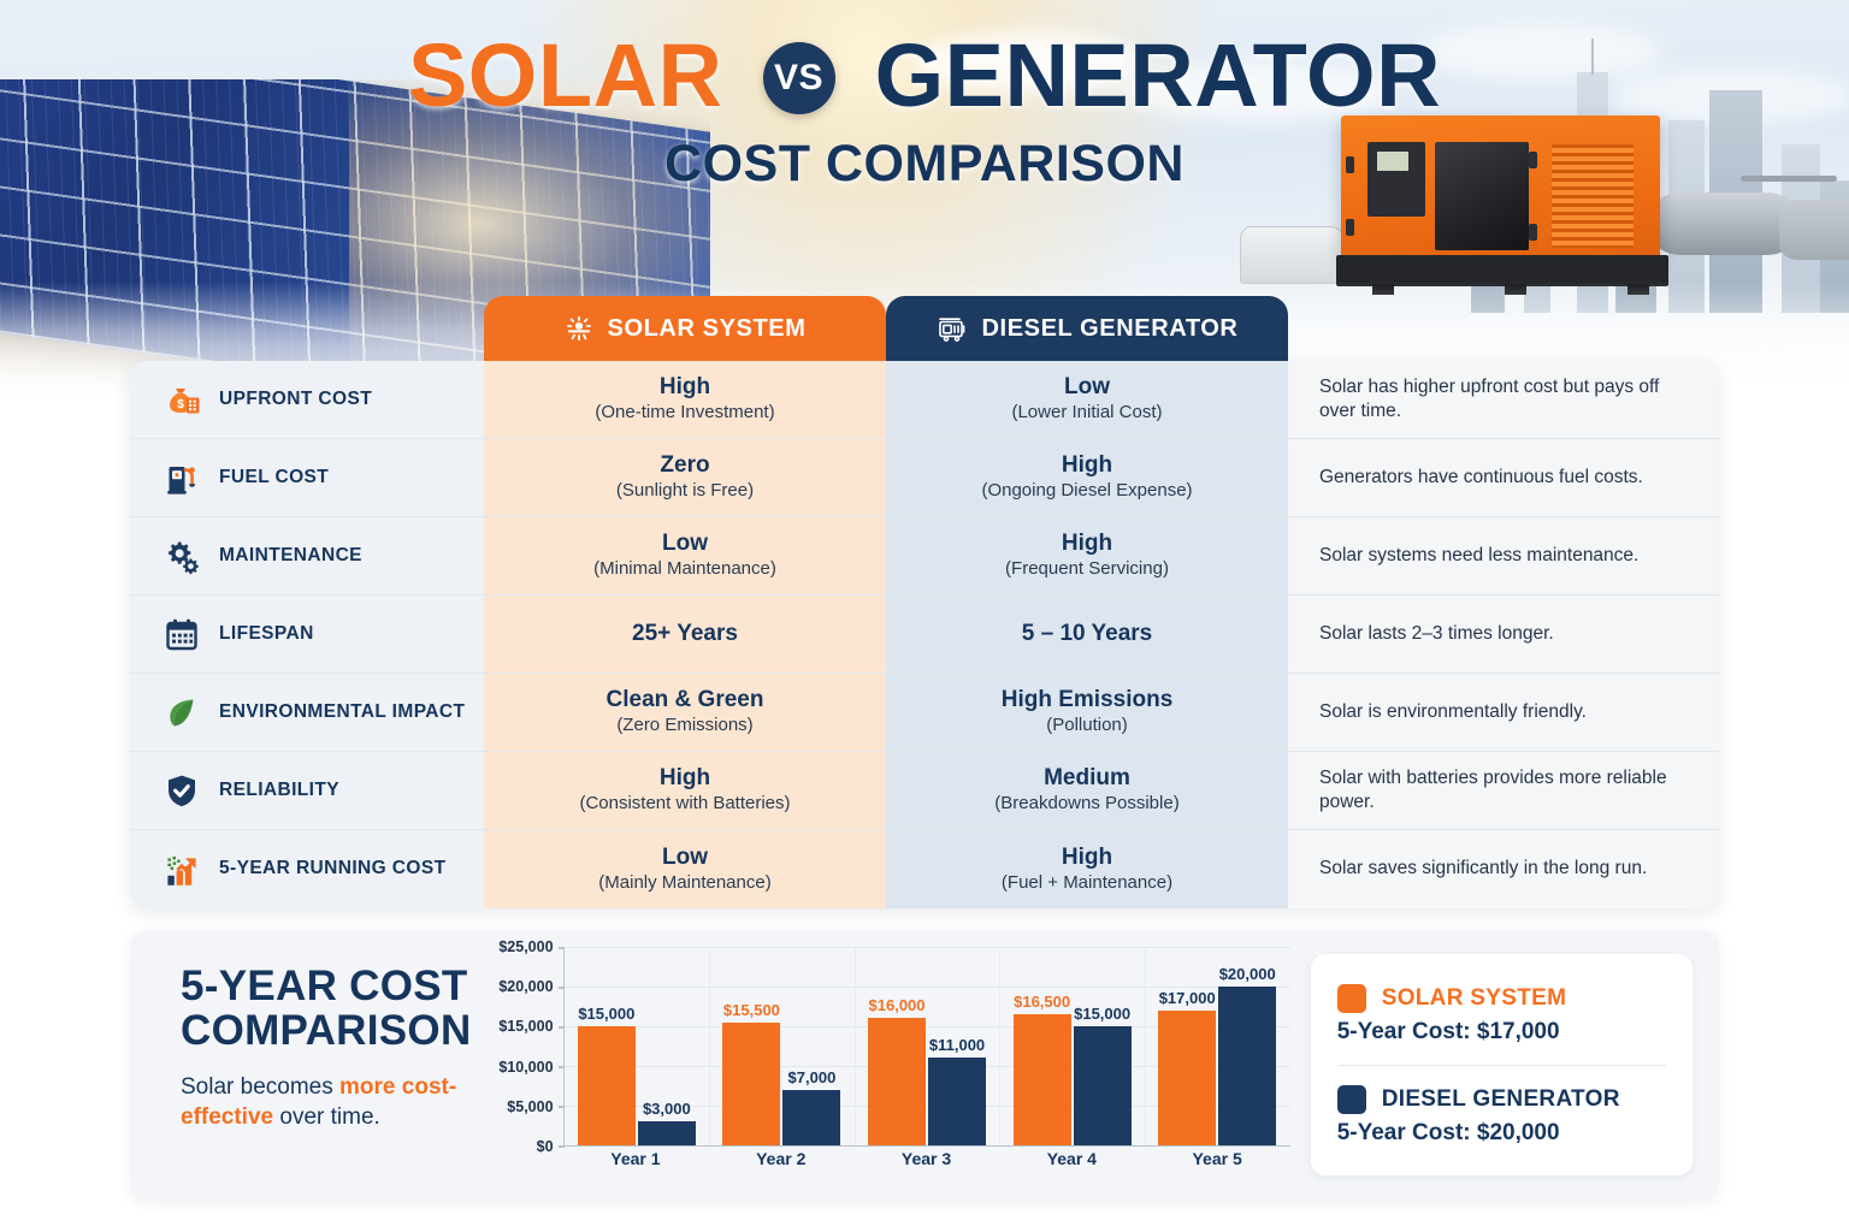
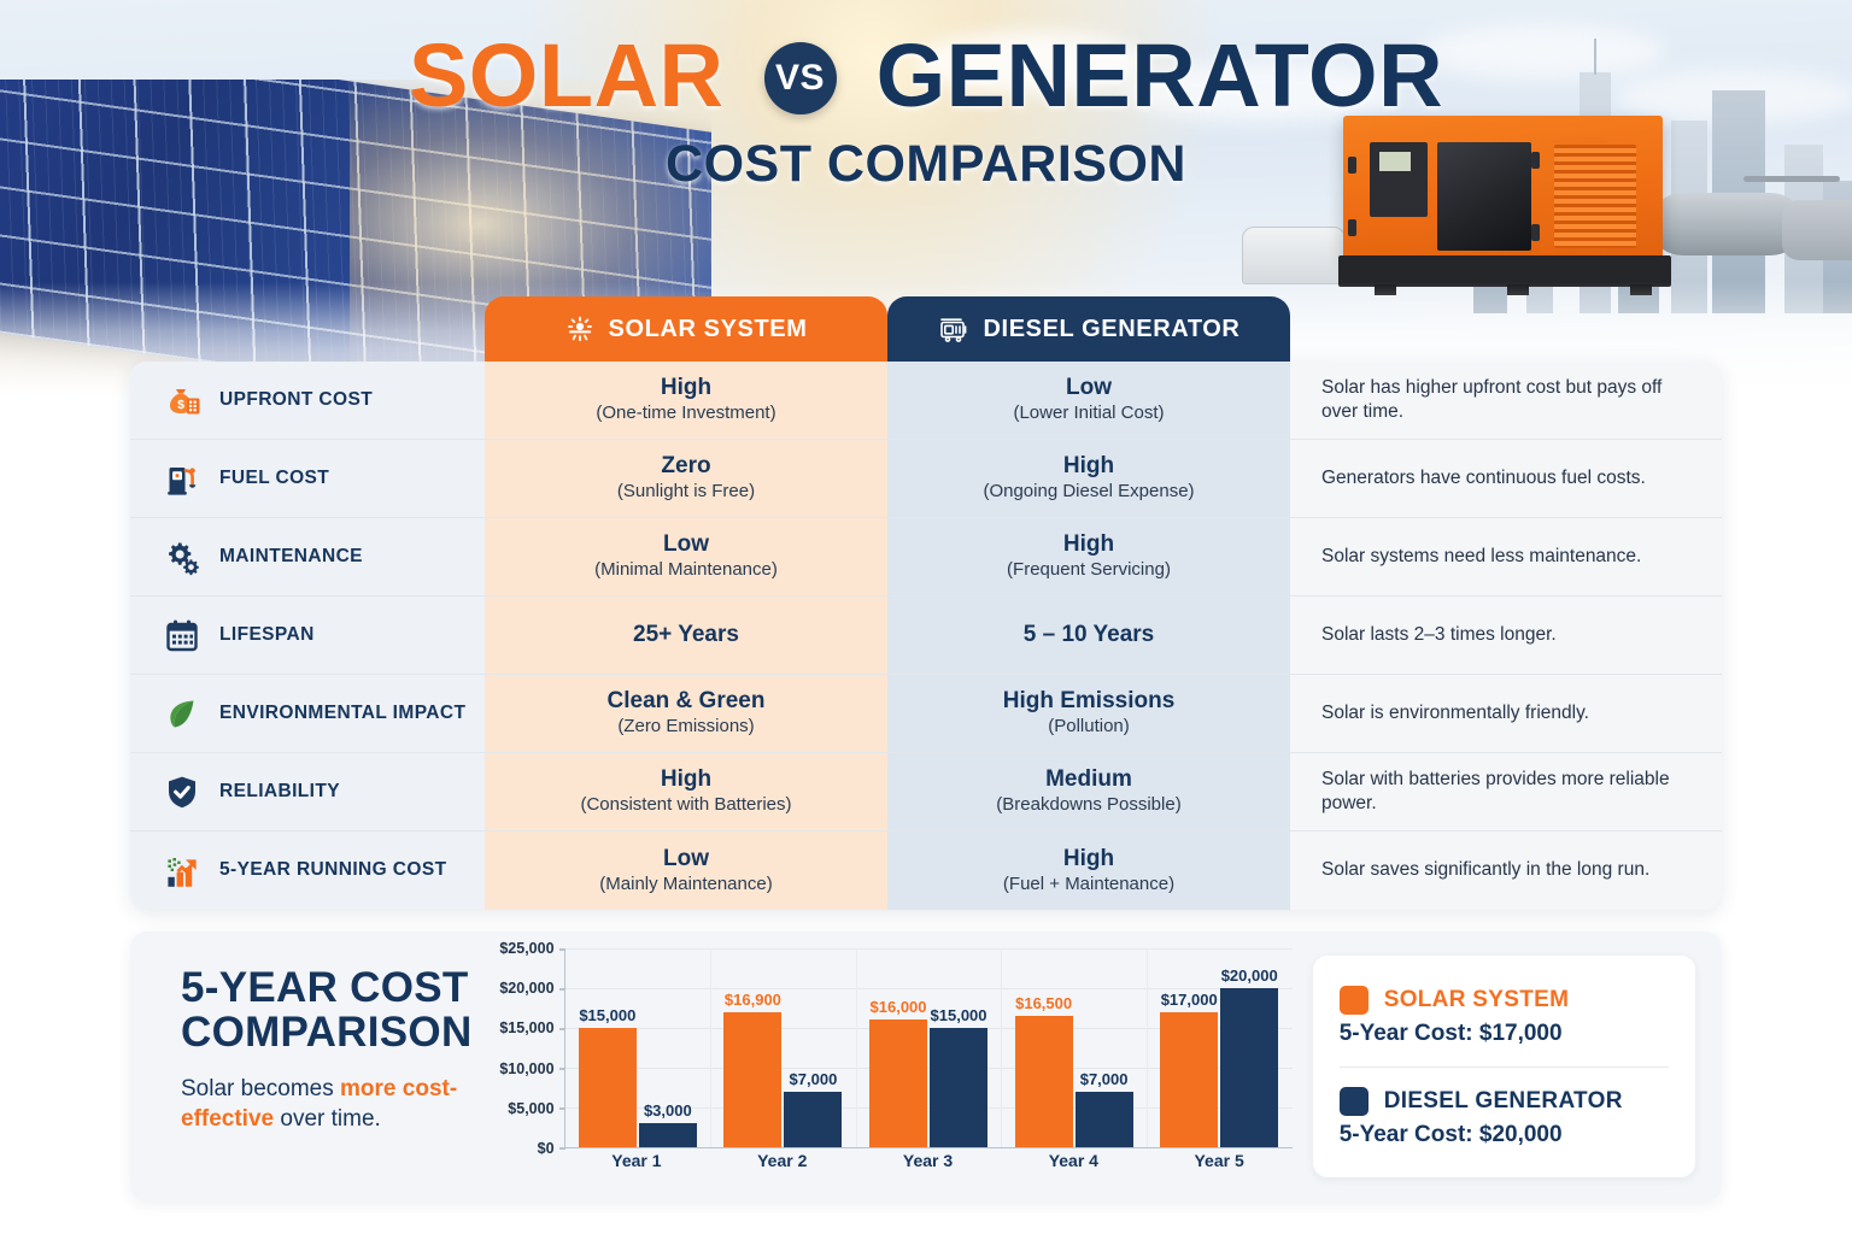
SOLAR SYSTEM/Year 2: $15,500 -> $16,900
DIESEL GENERATOR/Year 3: $11,000 -> $15,000
DIESEL GENERATOR/Year 4: $15,000 -> $7,000
